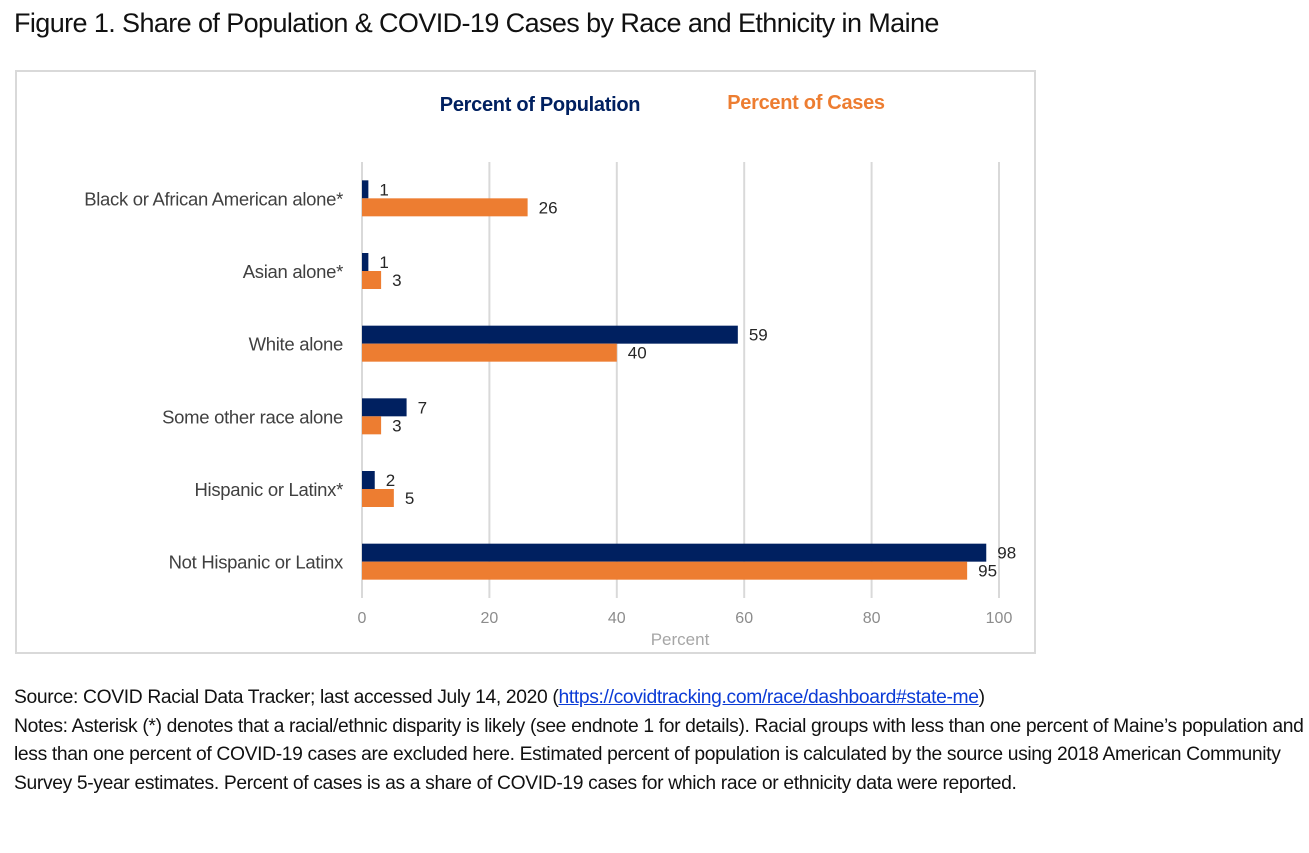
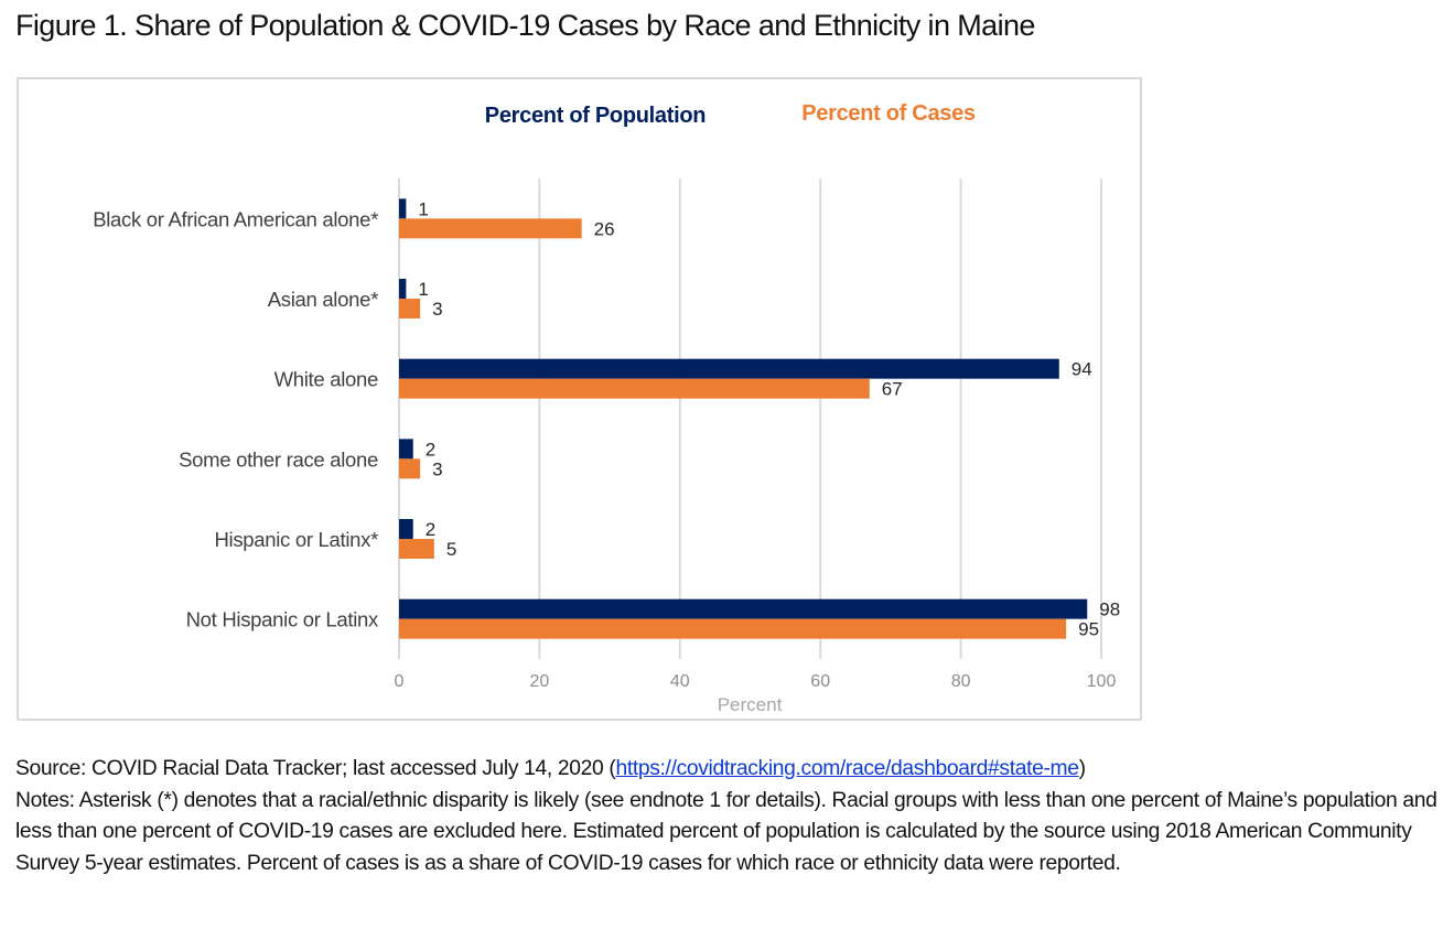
Percent of Population/White alone: 59 -> 94
Percent of Cases/White alone: 40 -> 67
Percent of Population/Some other race alone: 7 -> 2
